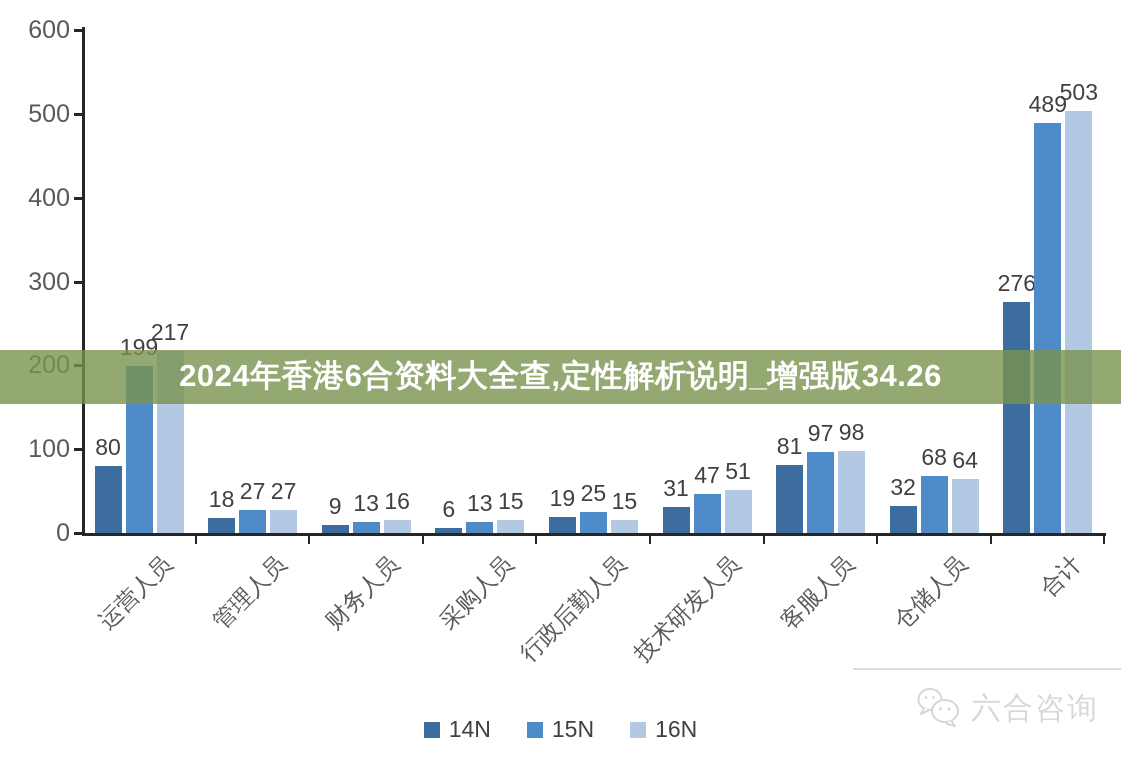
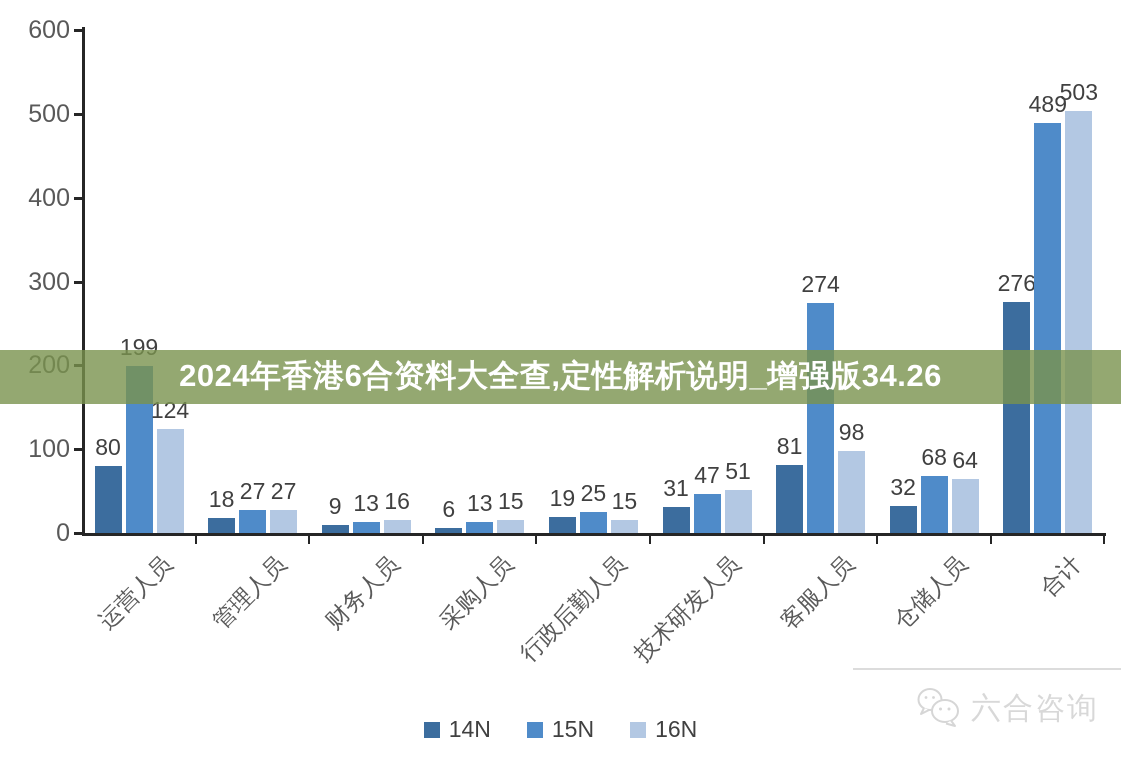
16N/运营人员: 217 -> 124
15N/客服人员: 97 -> 274
